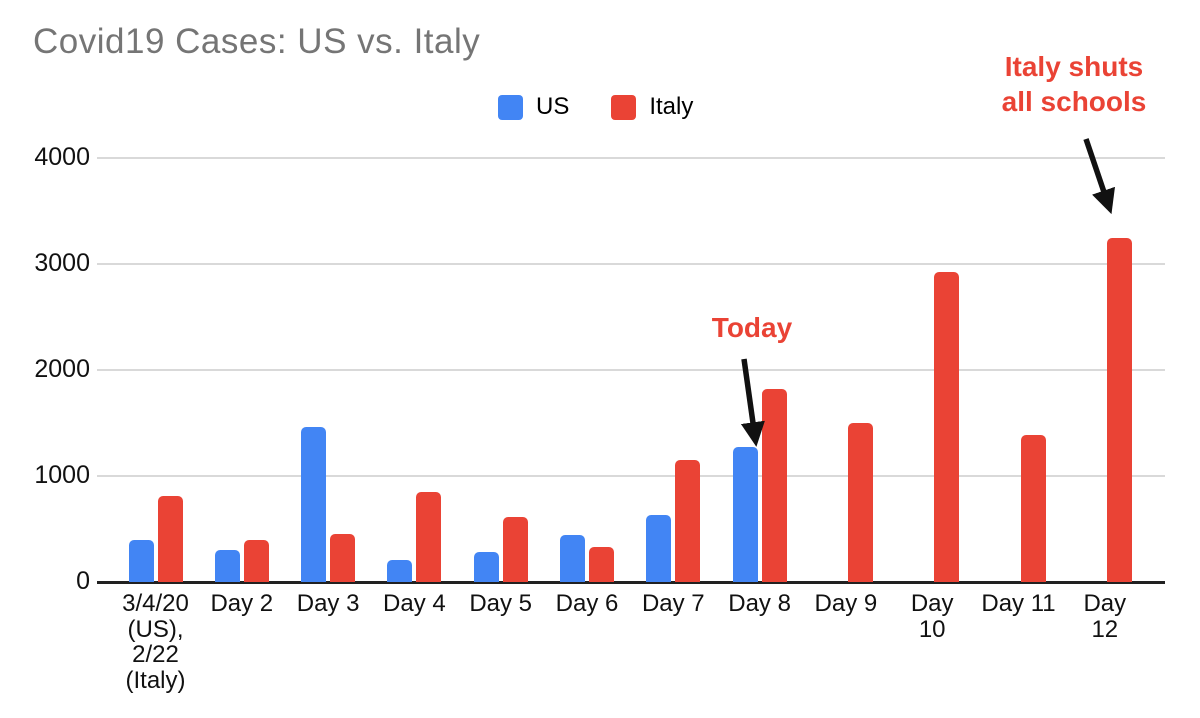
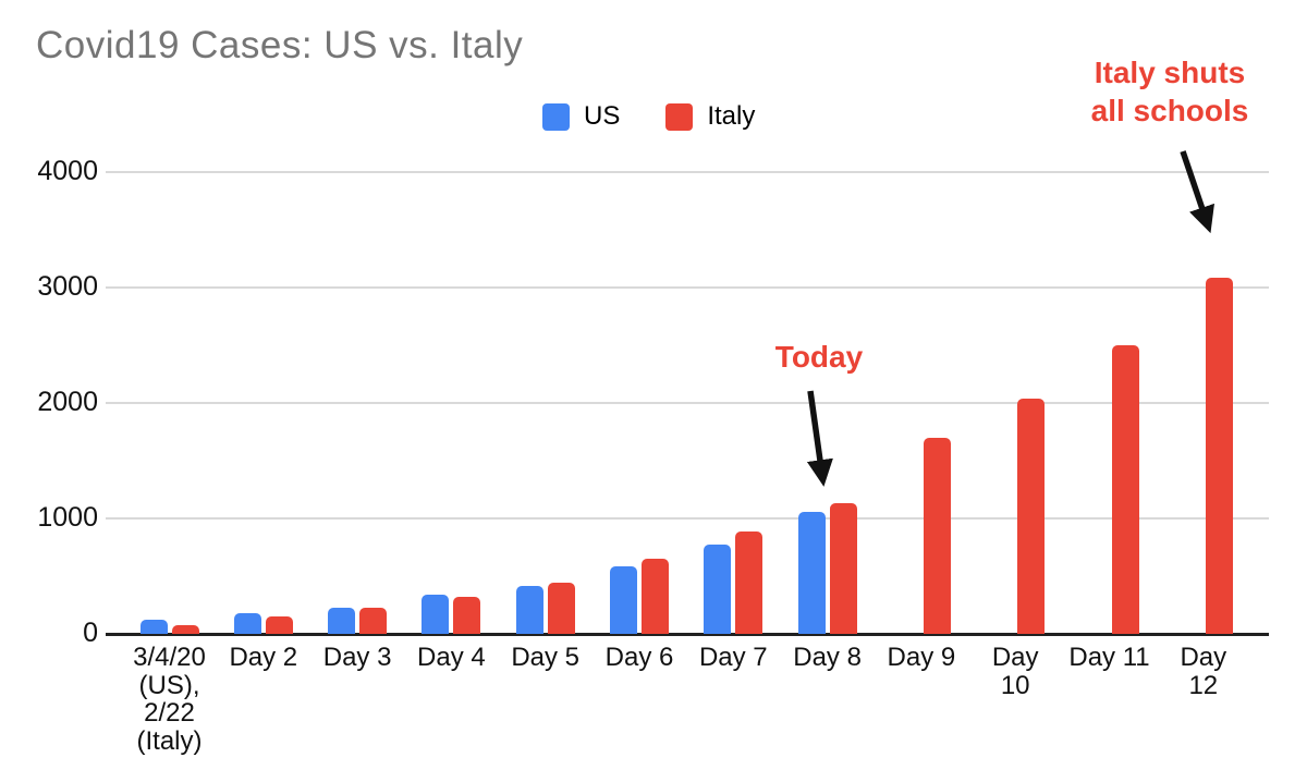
US/3/4/20 (US), 2/22 (Italy): 400 -> 120
Italy/3/4/20 (US), 2/22 (Italy): 810 -> 80
US/Day 2: 300 -> 180
Italy/Day 2: 400 -> 160
US/Day 3: 1460 -> 220
Italy/Day 3: 450 -> 230
US/Day 4: 210 -> 340
Italy/Day 4: 850 -> 320
US/Day 5: 280 -> 420
Italy/Day 5: 610 -> 440
US/Day 6: 440 -> 580
Italy/Day 6: 330 -> 650
US/Day 7: 630 -> 780
Italy/Day 7: 1150 -> 890
US/Day 8: 1270 -> 1050
Italy/Day 8: 1820 -> 1130
Italy/Day 9: 1500 -> 1690
Italy/Day 10: 2920 -> 2040
Italy/Day 11: 1390 -> 2500
Italy/Day 12: 3250 -> 3090
